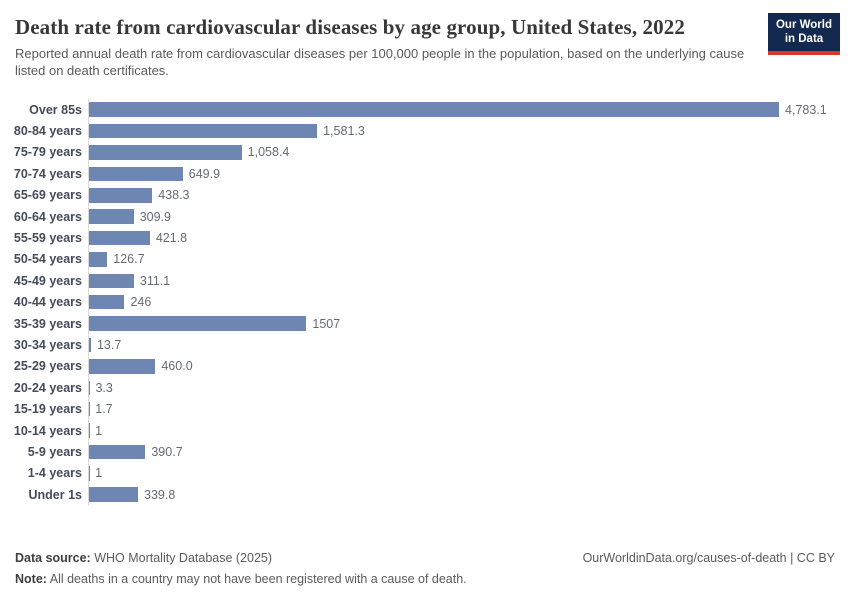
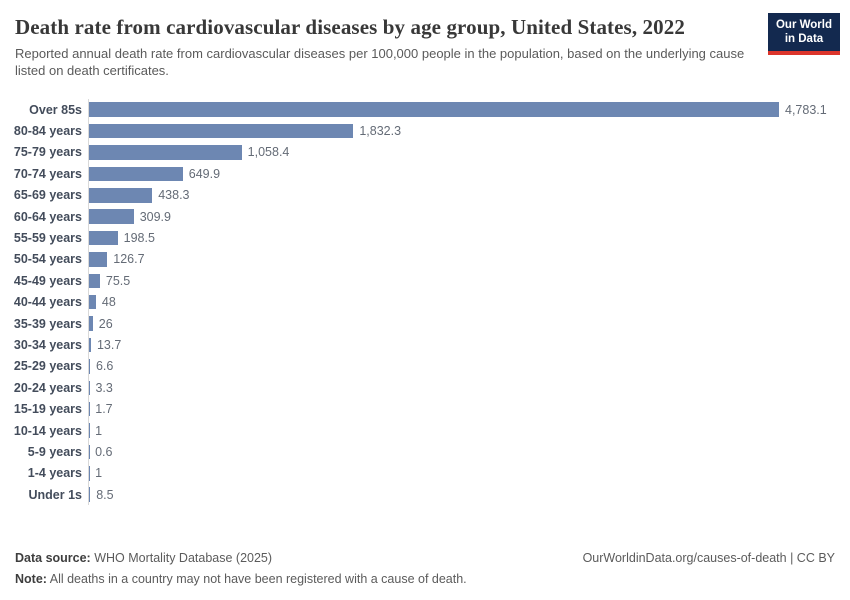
80-84 years: 1,581.3 -> 1,832.3
55-59 years: 421.8 -> 198.5
45-49 years: 311.1 -> 75.5
40-44 years: 246 -> 48
35-39 years: 1507 -> 26
25-29 years: 460.0 -> 6.6
5-9 years: 390.7 -> 0.6
Under 1s: 339.8 -> 8.5
